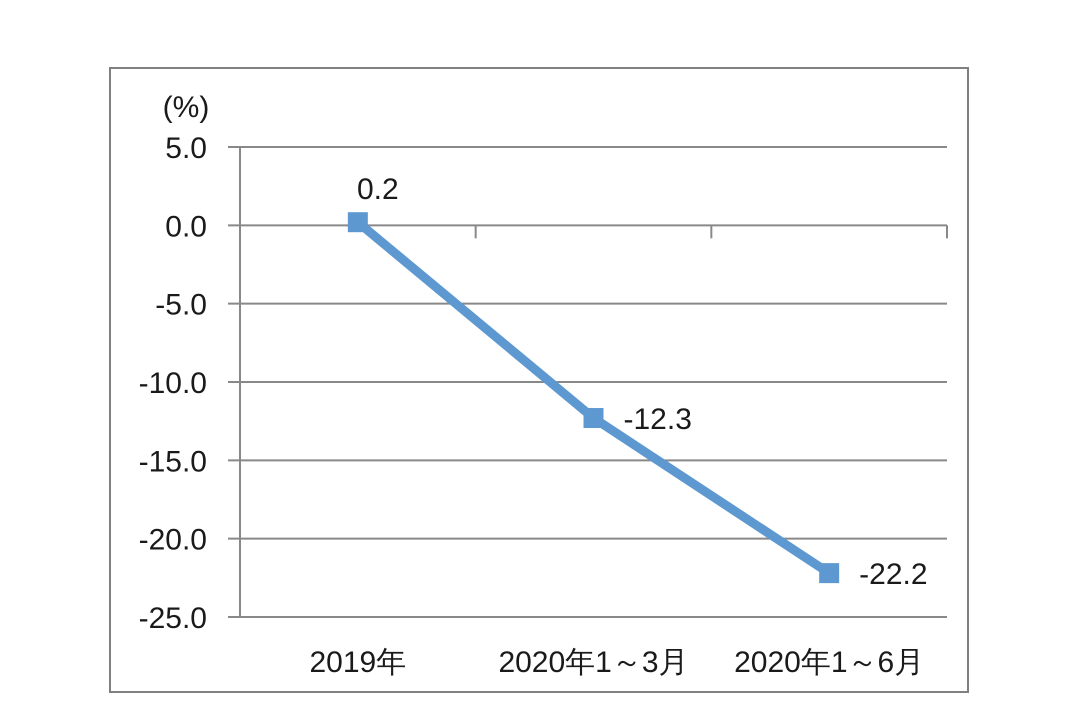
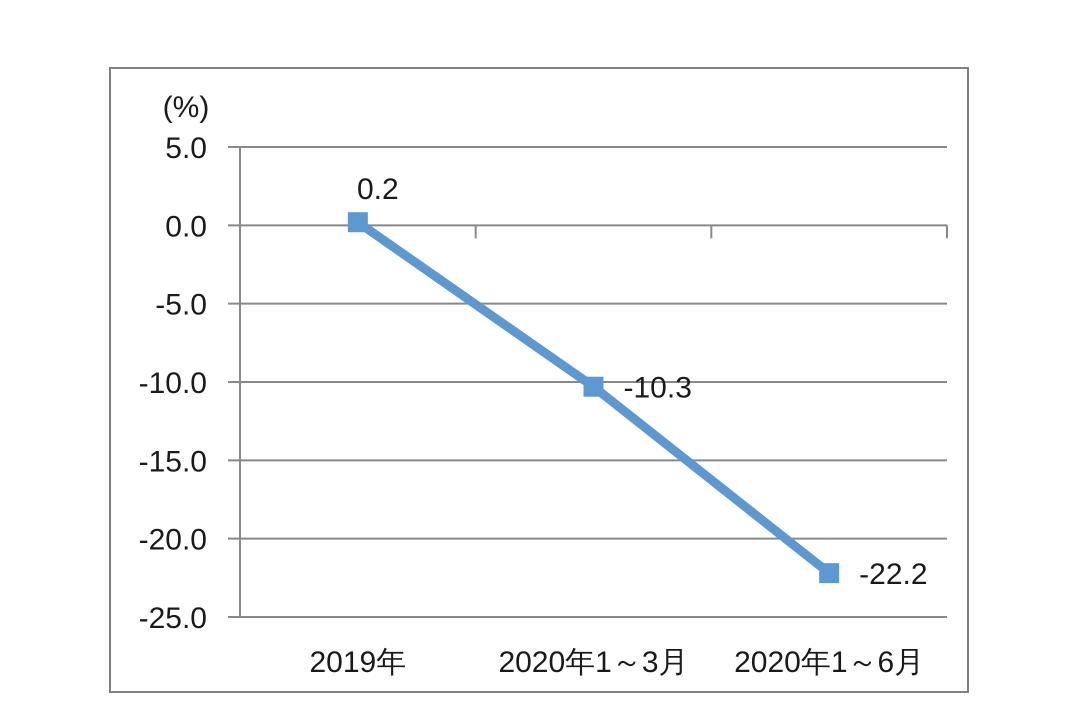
2020年1～3月: -12.3 -> -10.3
